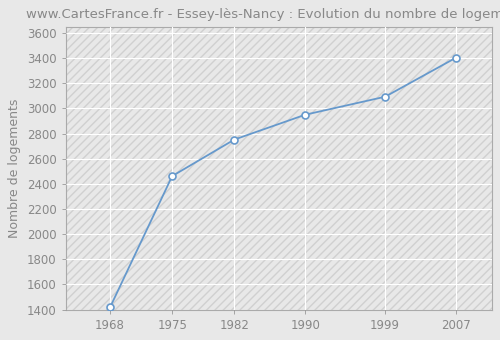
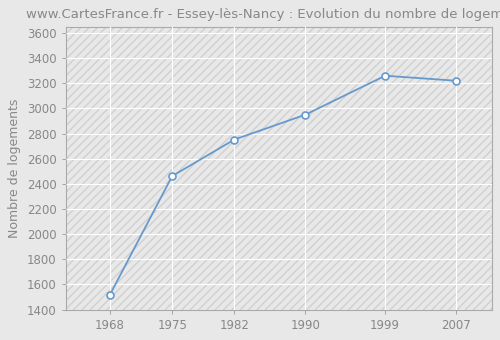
1968: 1420 -> 1520
1999: 3090 -> 3260
2007: 3400 -> 3220
